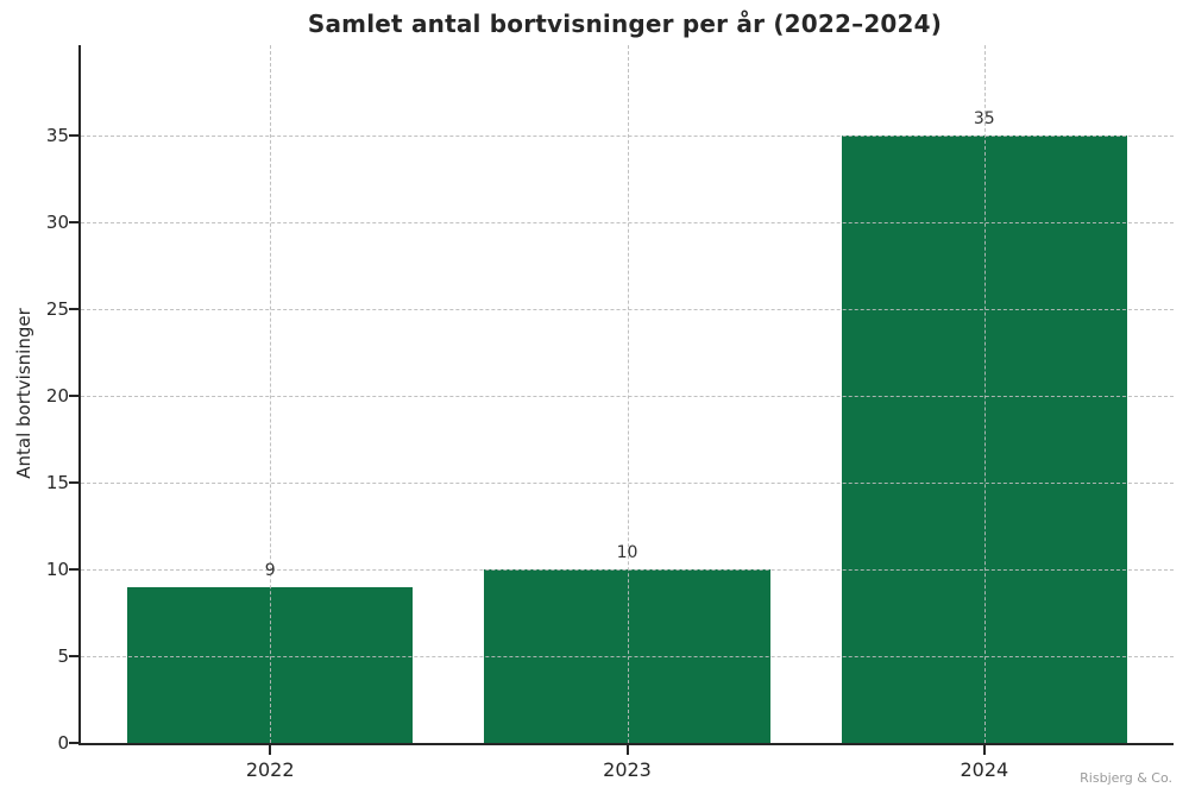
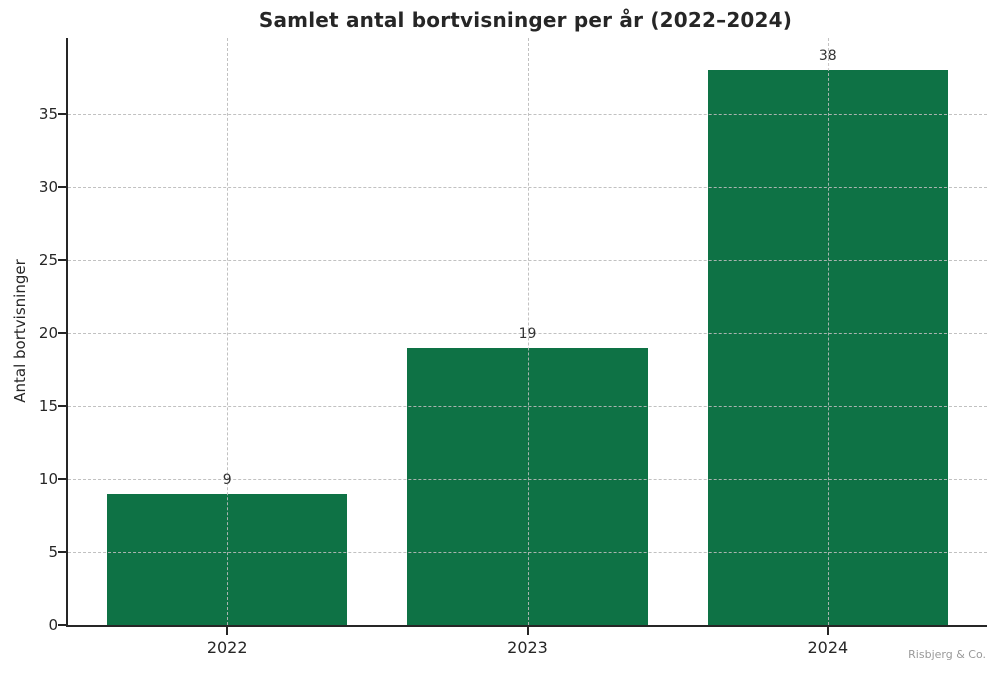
2023: 10 -> 19
2024: 35 -> 38
